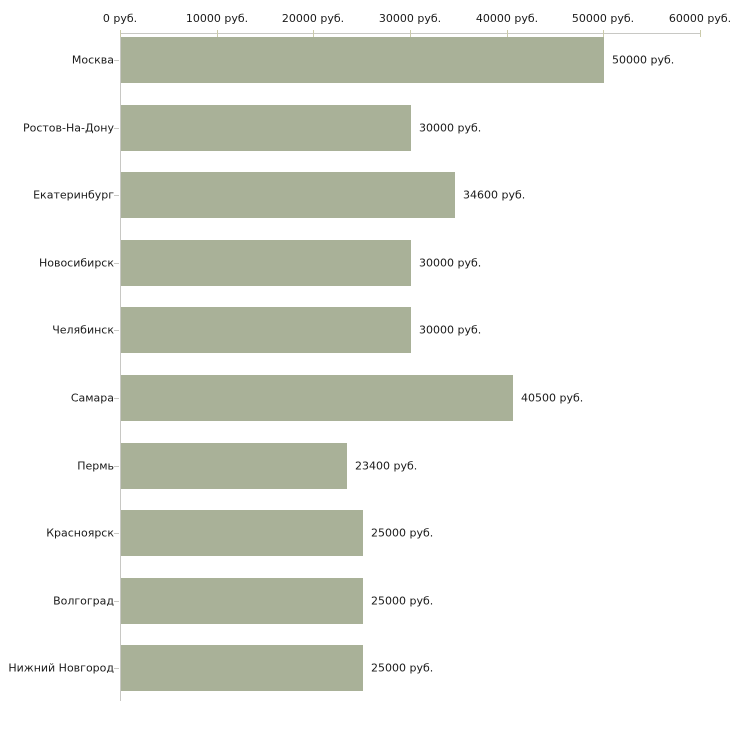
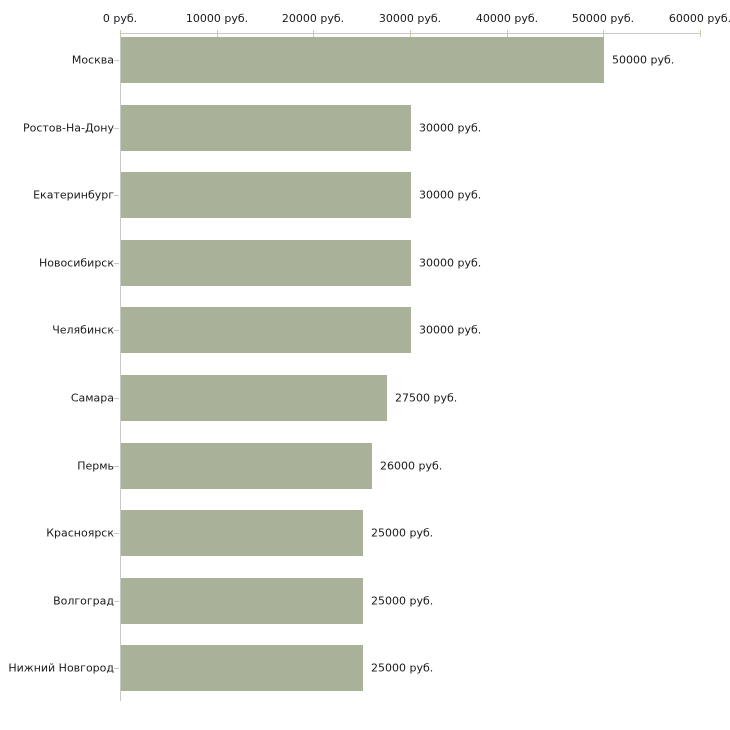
Екатеринбург: 34600 -> 30000
Самара: 40500 -> 27500
Пермь: 23400 -> 26000
